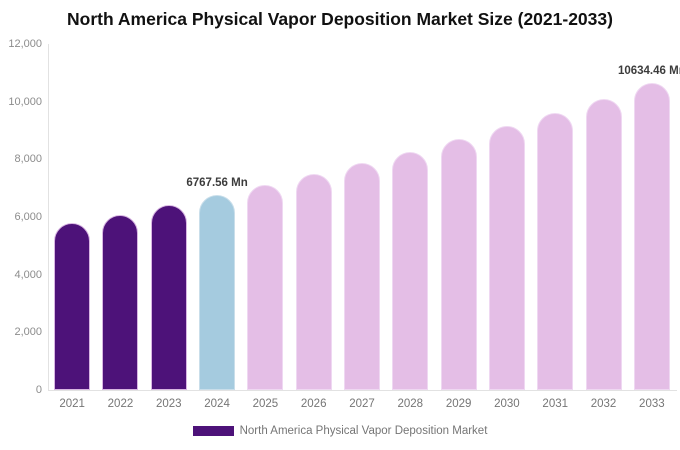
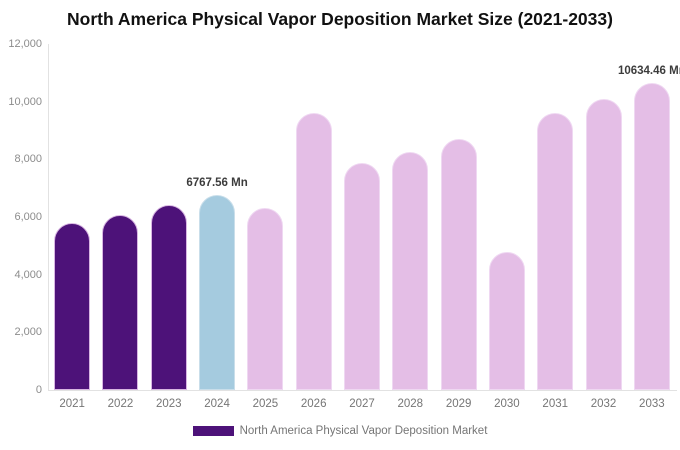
2025: 7100 -> 6300
2026: 7500 -> 9600
2030: 9100 -> 4800
